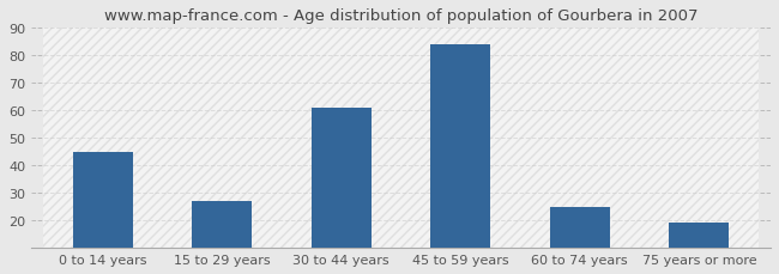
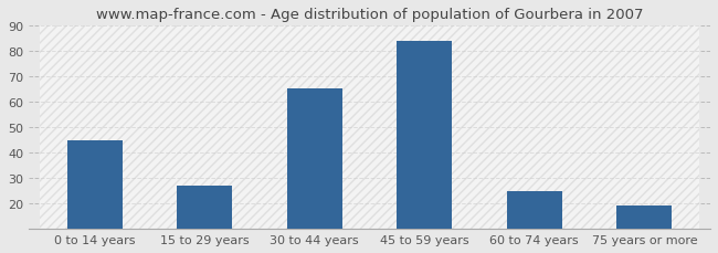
30 to 44 years: 61 -> 65
